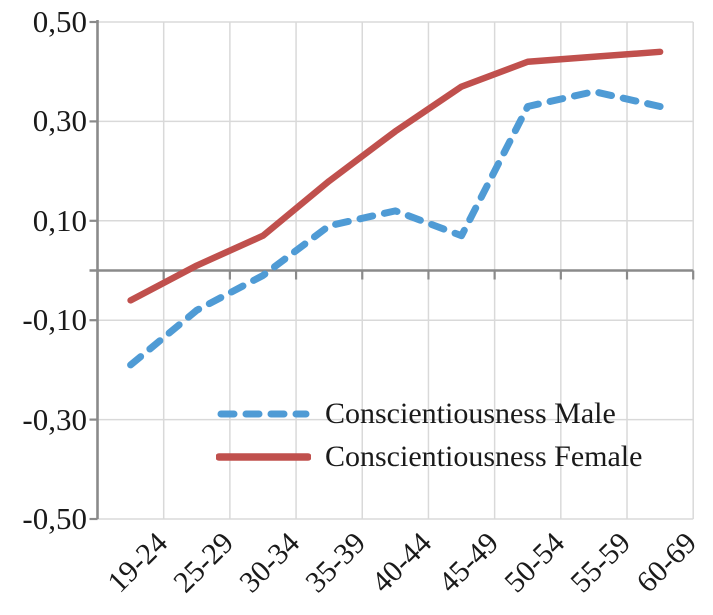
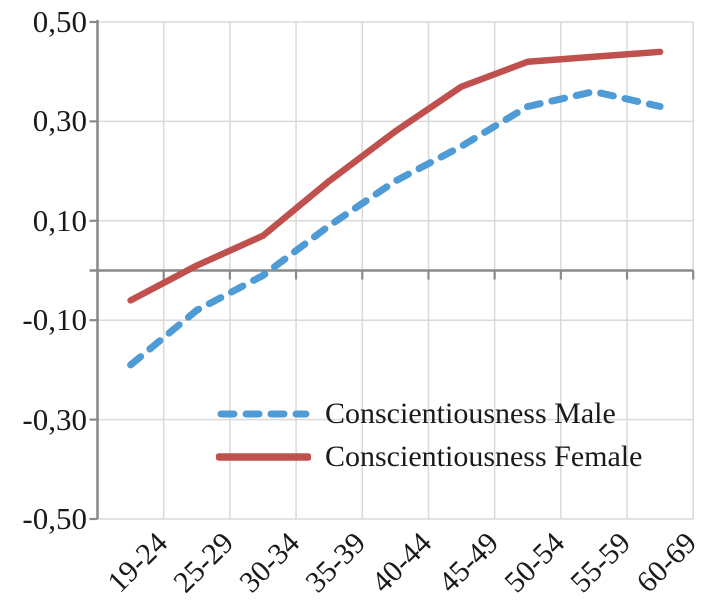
Conscientiousness Male/40-44: 0,12 -> 0,18
Conscientiousness Male/45-49: 0,07 -> 0,25
